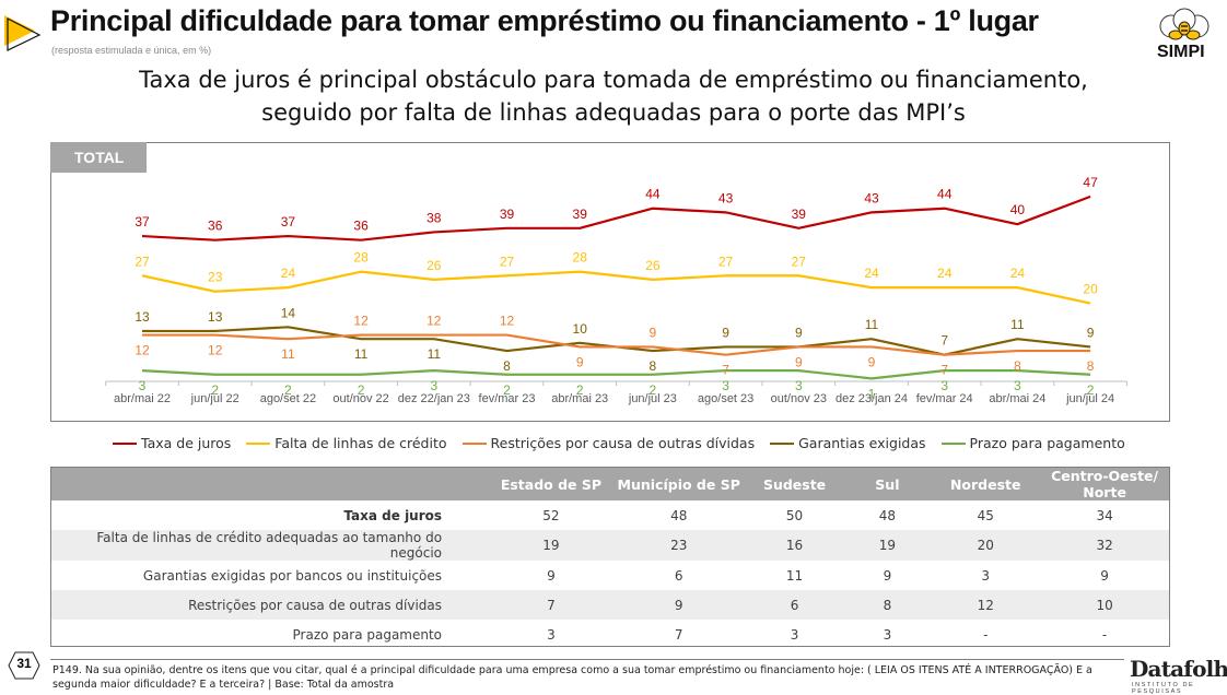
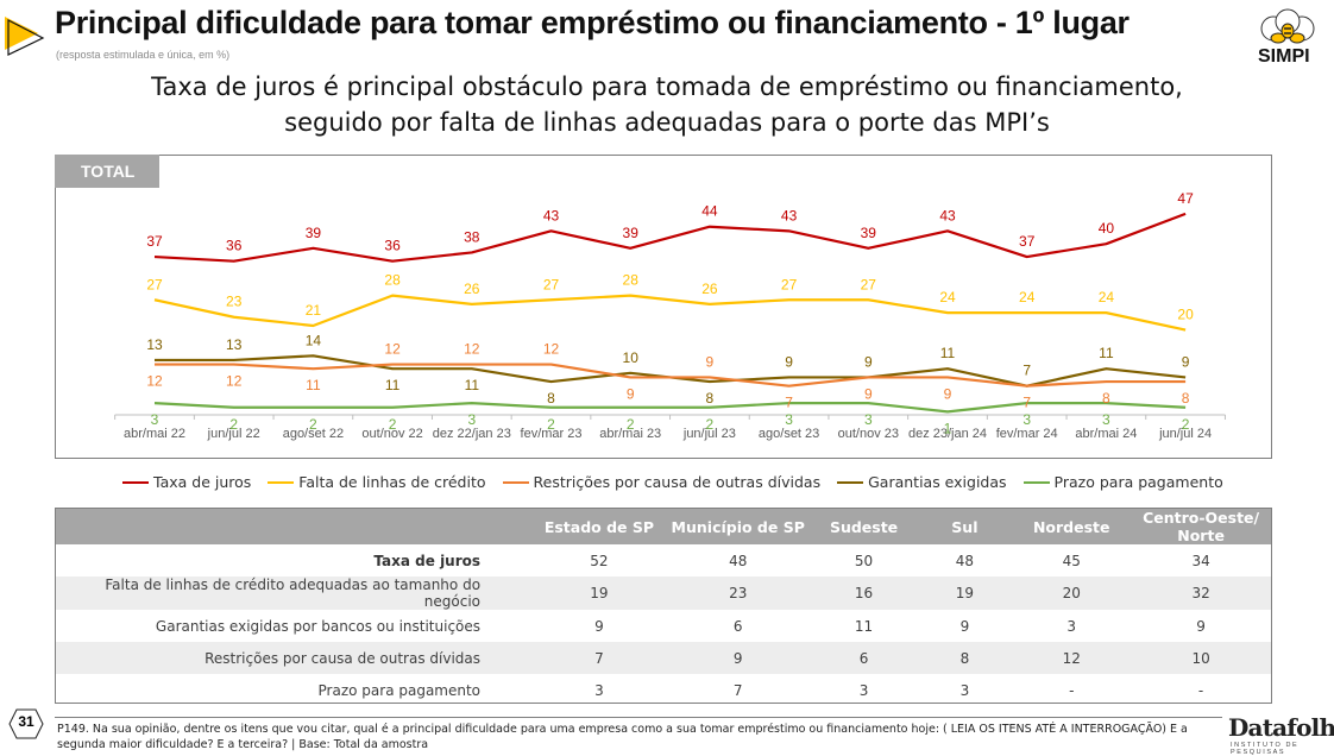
Taxa de juros/ago/set 22: 37 -> 39
Falta de linhas de crédito/ago/set 22: 24 -> 21
Taxa de juros/fev/mar 23: 39 -> 43
Taxa de juros/fev/mar 24: 44 -> 37
